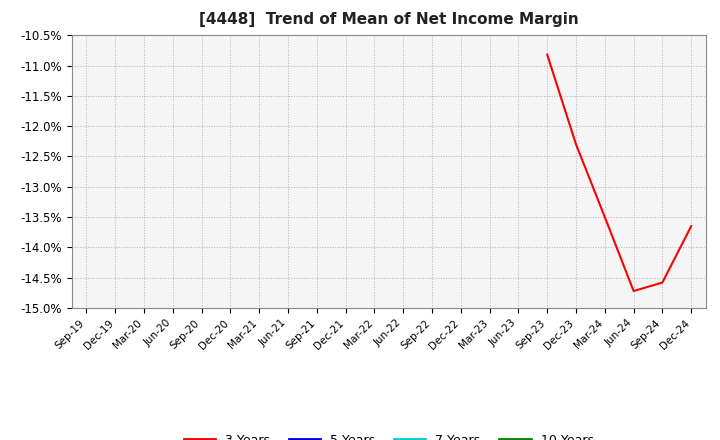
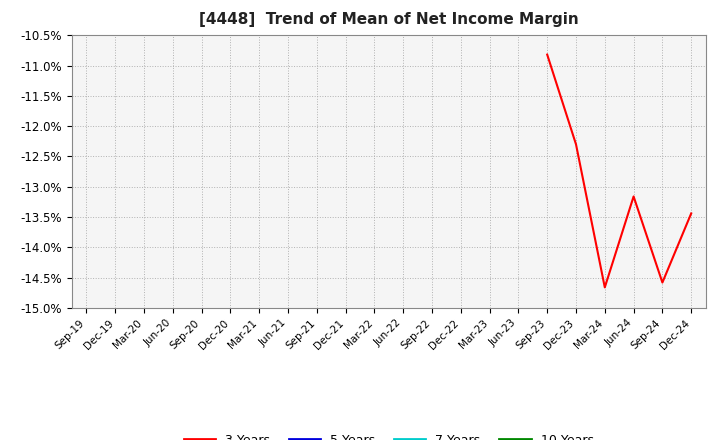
Mar-24: -13.50% -> -14.66%
Jun-24: -14.72% -> -13.16%
Dec-24: -13.65% -> -13.44%
